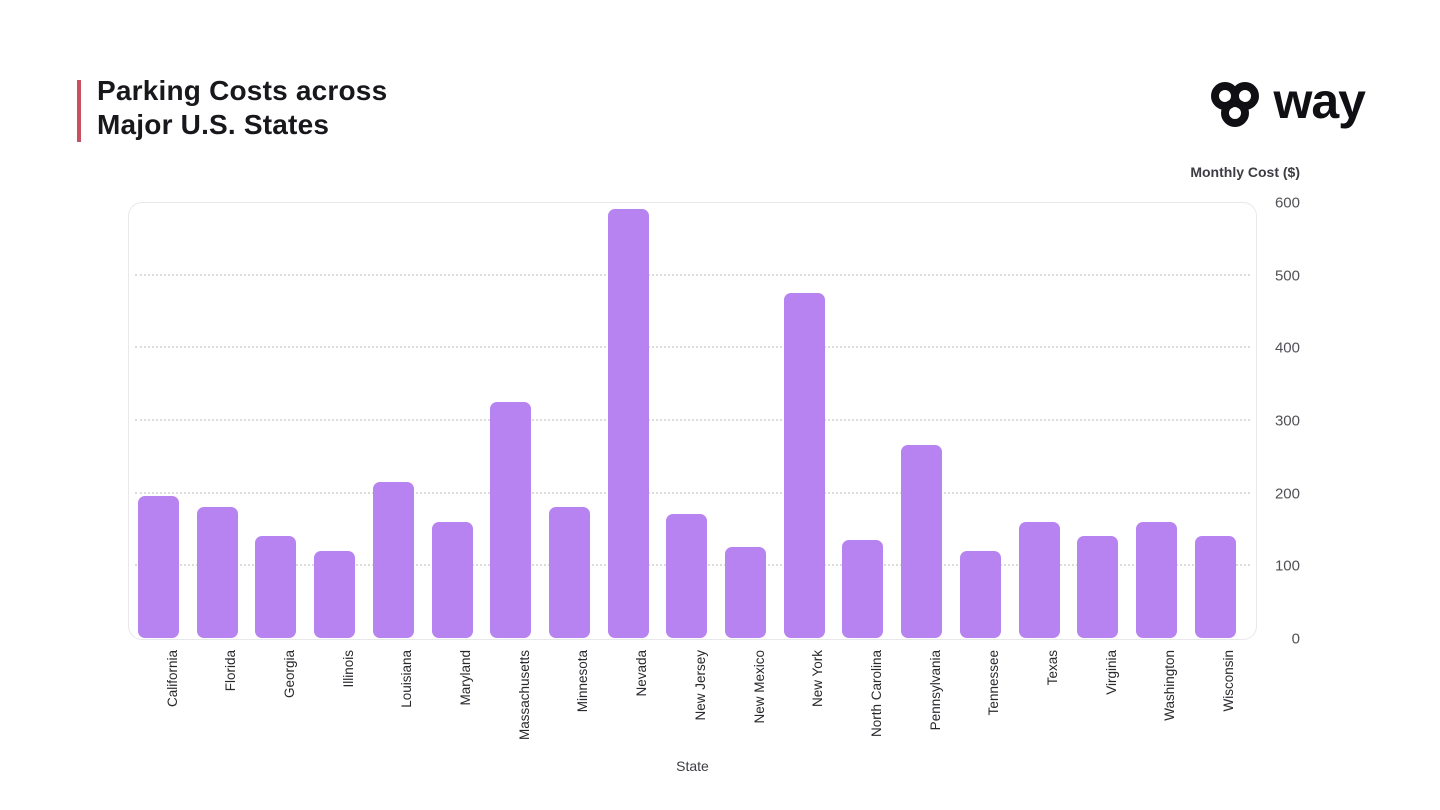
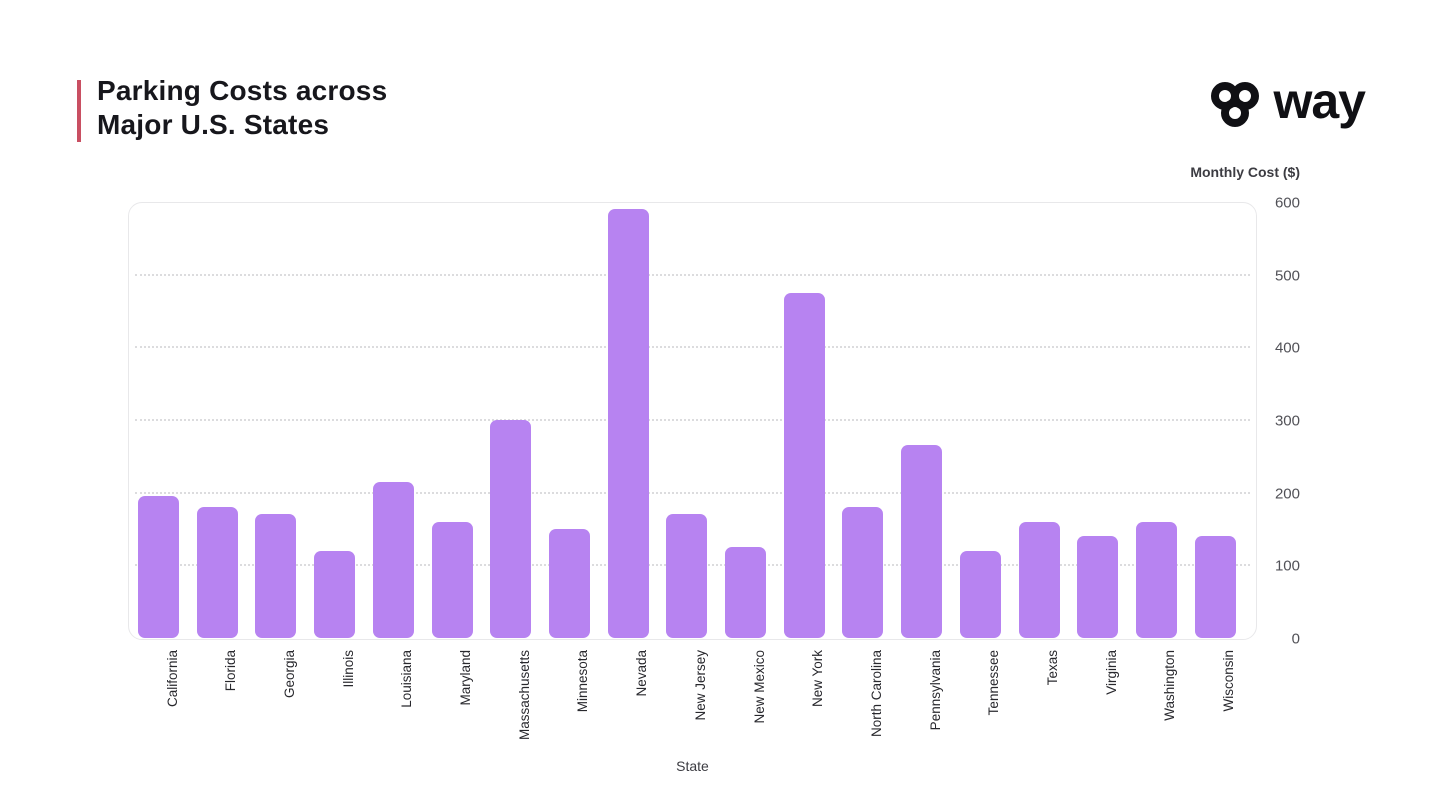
Georgia: 140 -> 170
Massachusetts: 320 -> 300
Minnesota: 180 -> 150
North Carolina: 140 -> 180
